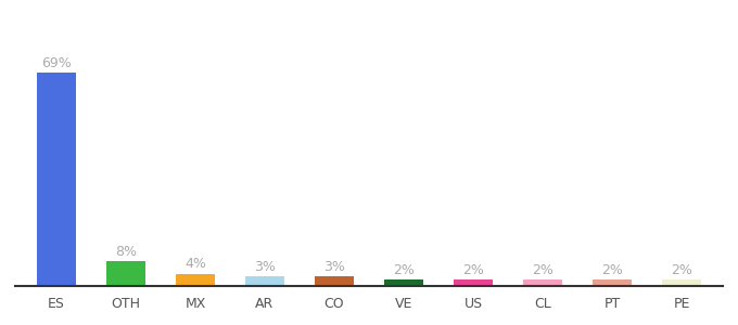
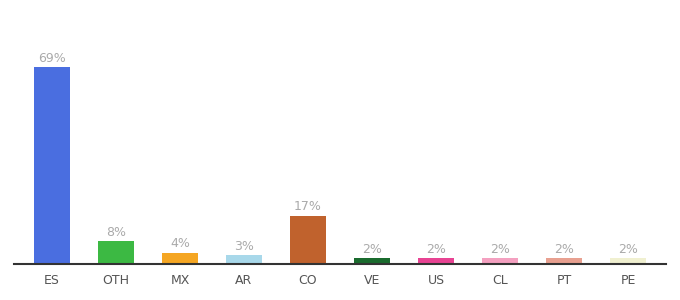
CO: 3% -> 17%
